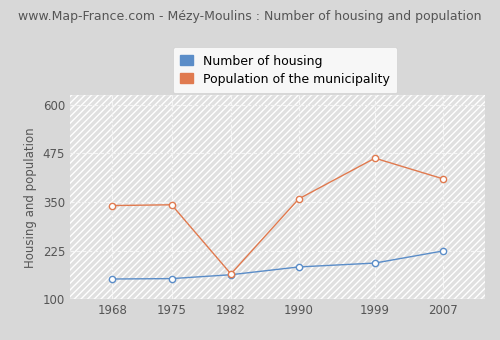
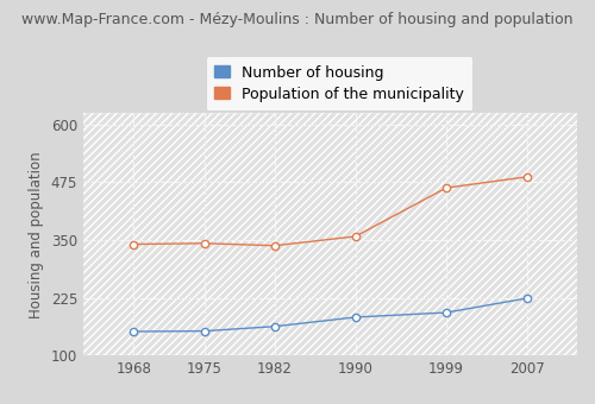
Population of the municipality/1982: 165 -> 338
Population of the municipality/2007: 410 -> 487
